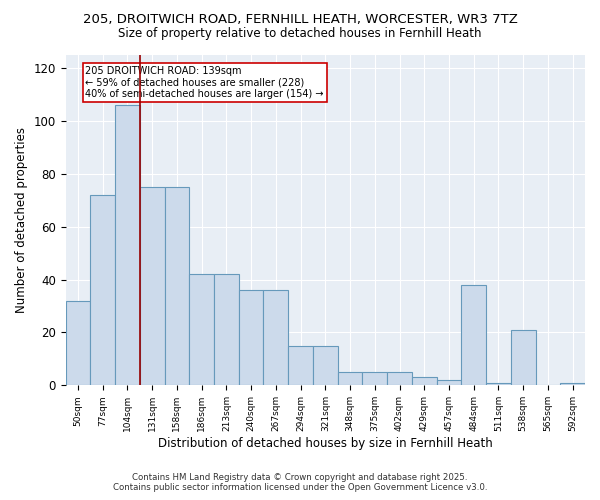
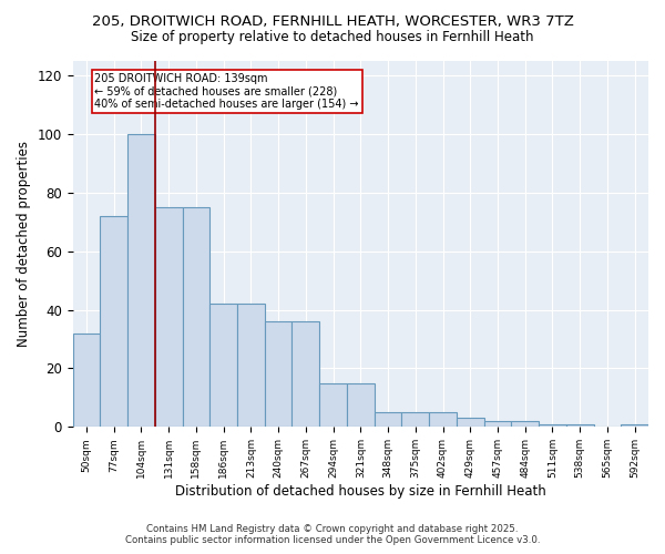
104sqm: 106 -> 100
484sqm: 38 -> 2
538sqm: 21 -> 1
